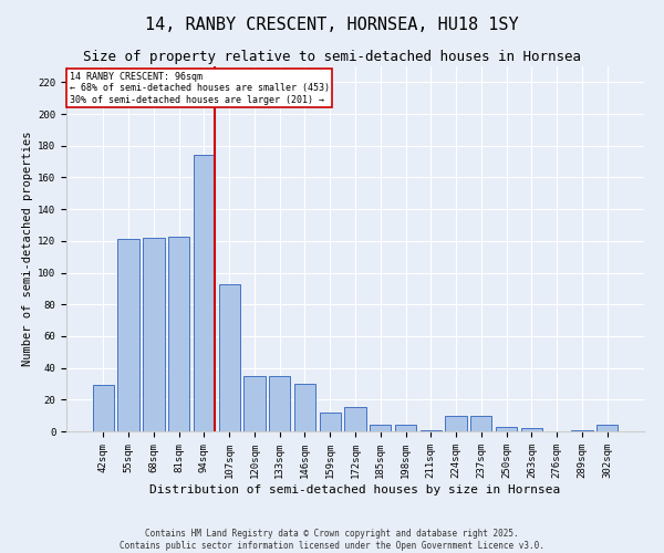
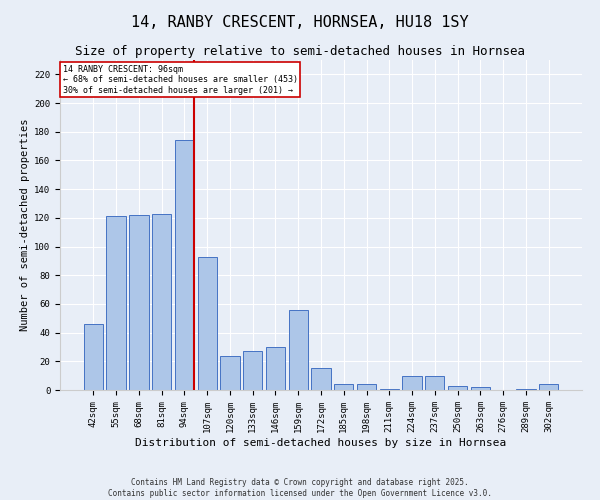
42sqm: 29 -> 46
120sqm: 35 -> 24
133sqm: 35 -> 27
159sqm: 12 -> 56
